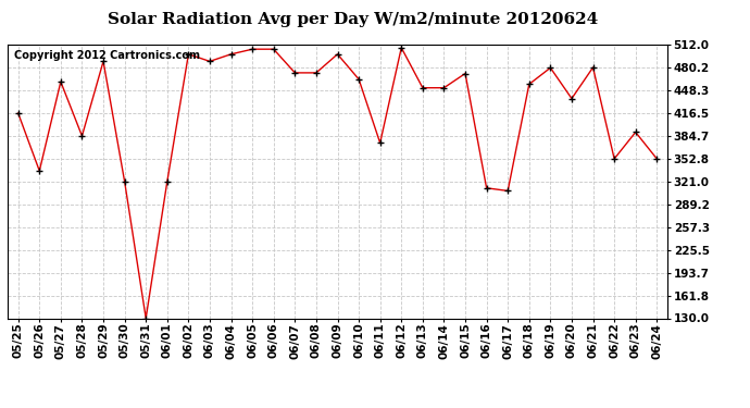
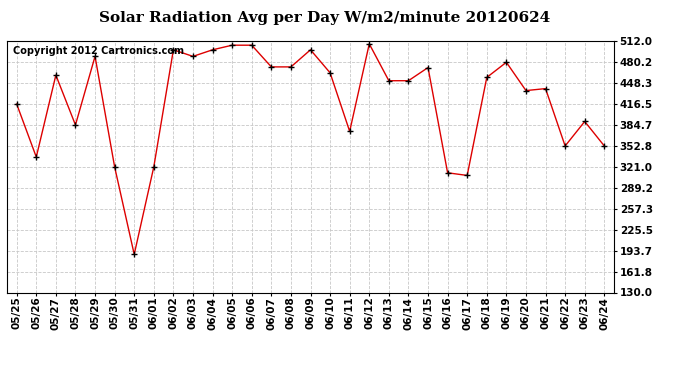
05/31: 130 -> 188
06/21: 480 -> 440
